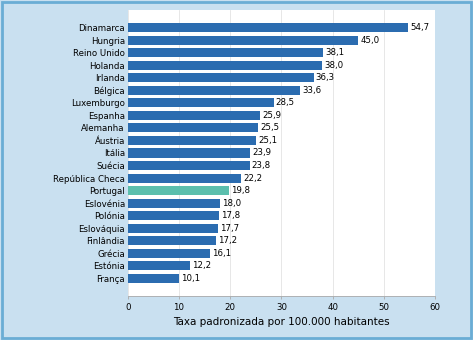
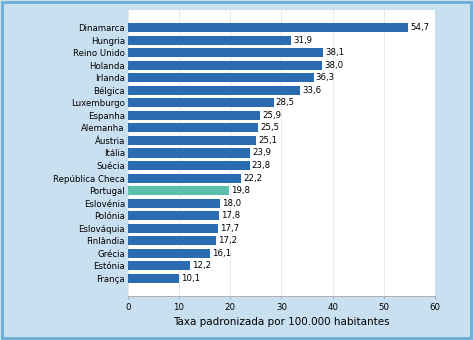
Hungria: 45,0 -> 31,9
